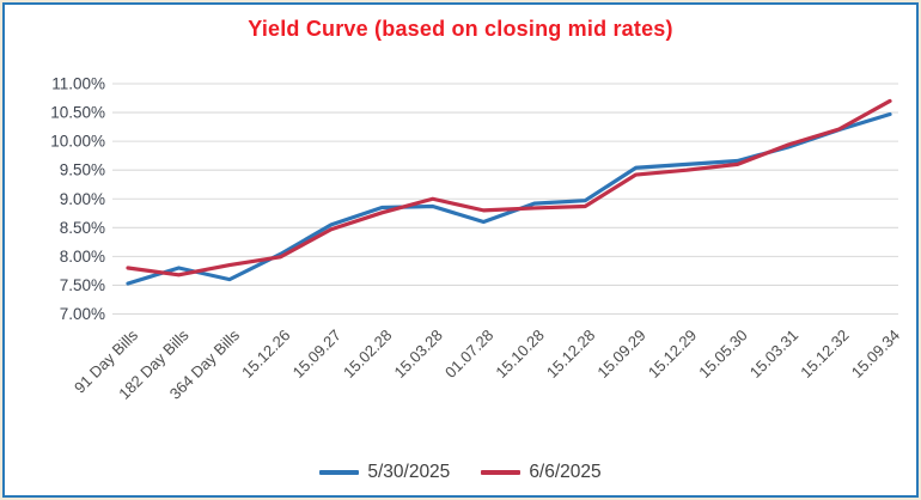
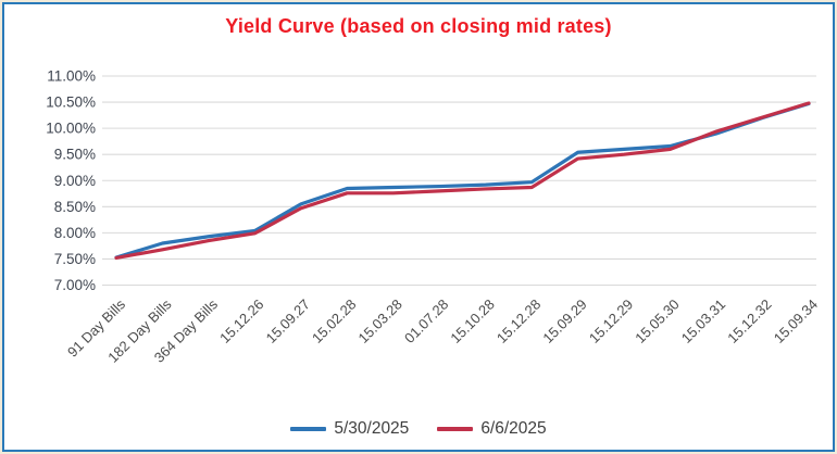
6/6/2025/91 Day Bills: 7.8% -> 7.5%
5/30/2025/364 Day Bills: 7.6% -> 7.9%
6/6/2025/15.03.28: 9.0% -> 8.8%
5/30/2025/01.07.28: 8.6% -> 8.9%
6/6/2025/15.09.34: 10.7% -> 10.5%
